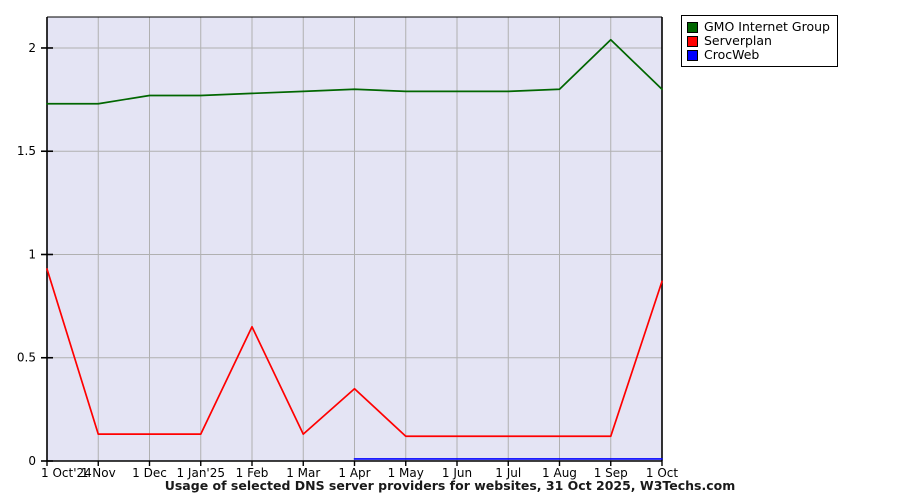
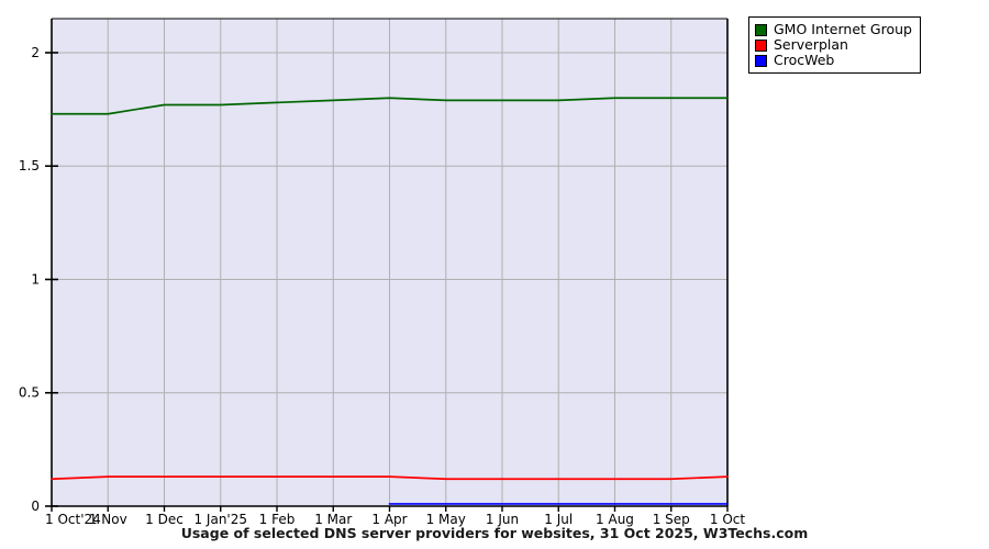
Serverplan/1 Oct'24: 0.93 -> 0.12
Serverplan/1 Feb: 0.65 -> 0.13
Serverplan/1 Apr: 0.35 -> 0.13
GMO Internet Group/1 Sep: 2.04 -> 1.80
Serverplan/1 Oct: 0.87 -> 0.13
